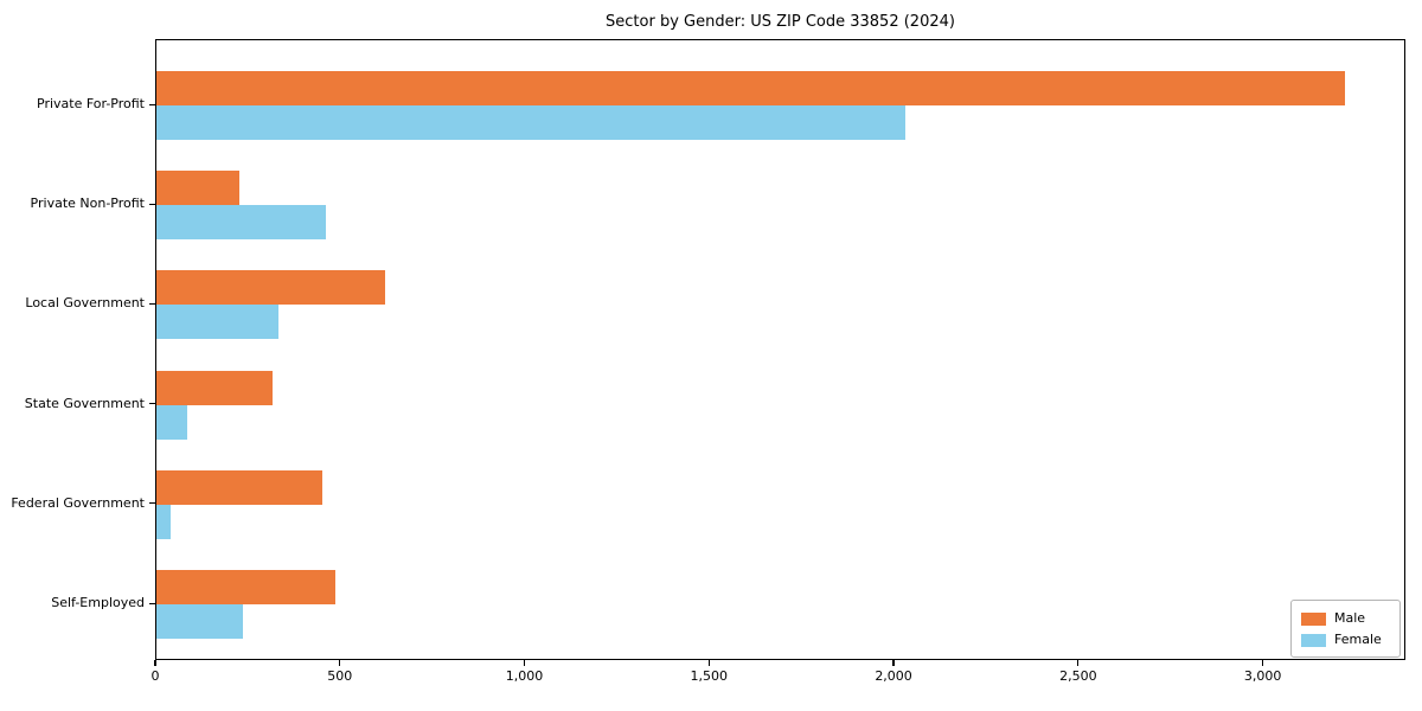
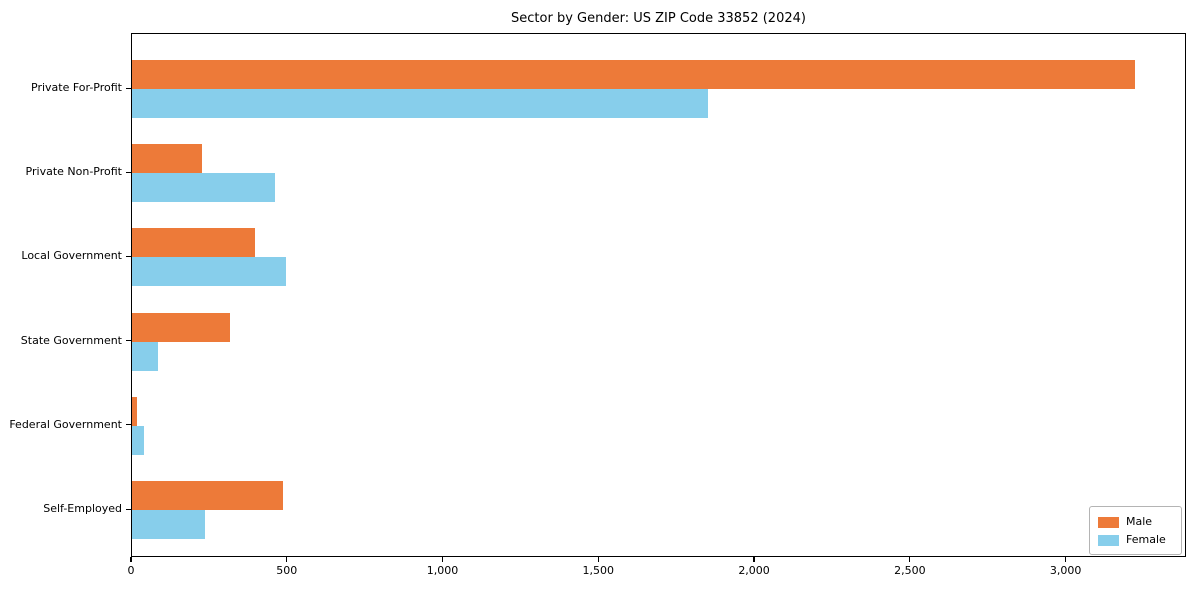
Female/Private For-Profit: 2030 -> 1850
Male/Local Government: 620 -> 400
Female/Local Government: 330 -> 500
Male/Federal Government: 450 -> 20
